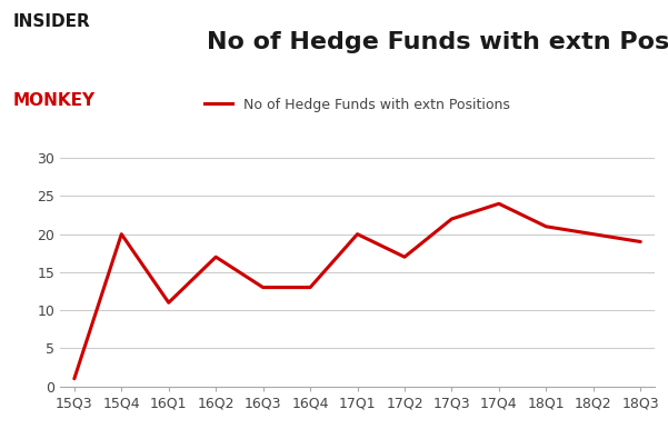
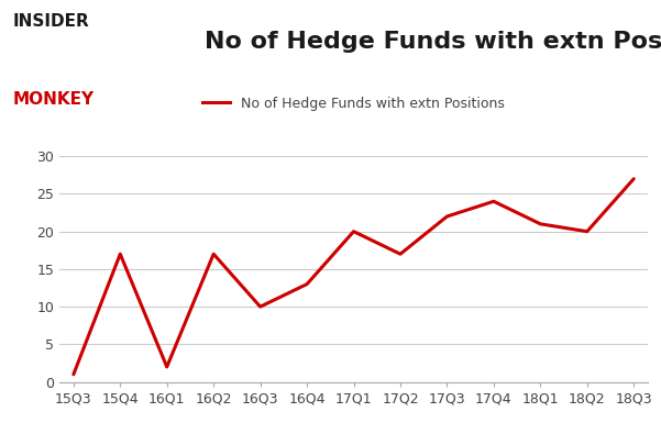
15Q4: 20 -> 17
16Q1: 11 -> 2
16Q3: 13 -> 10
18Q3: 19 -> 27
